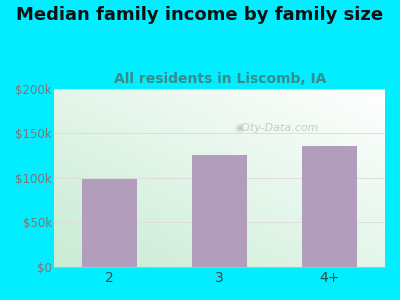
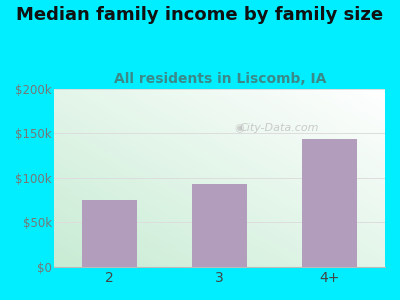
2: $98k -> $75k
3: $126k -> $93k
4+: $136k -> $143k
